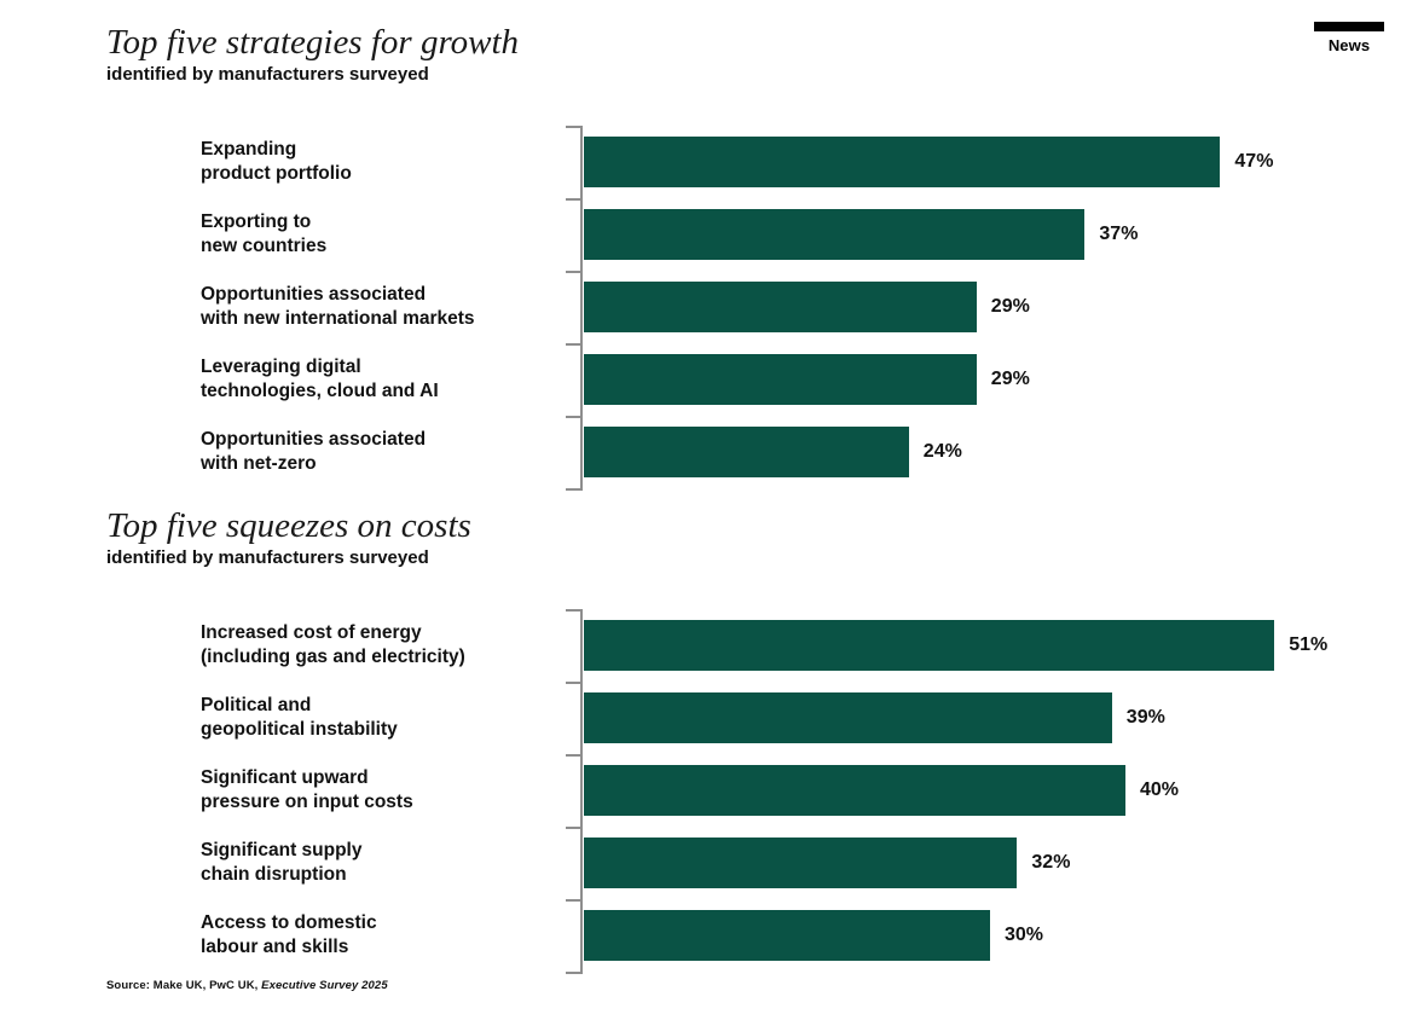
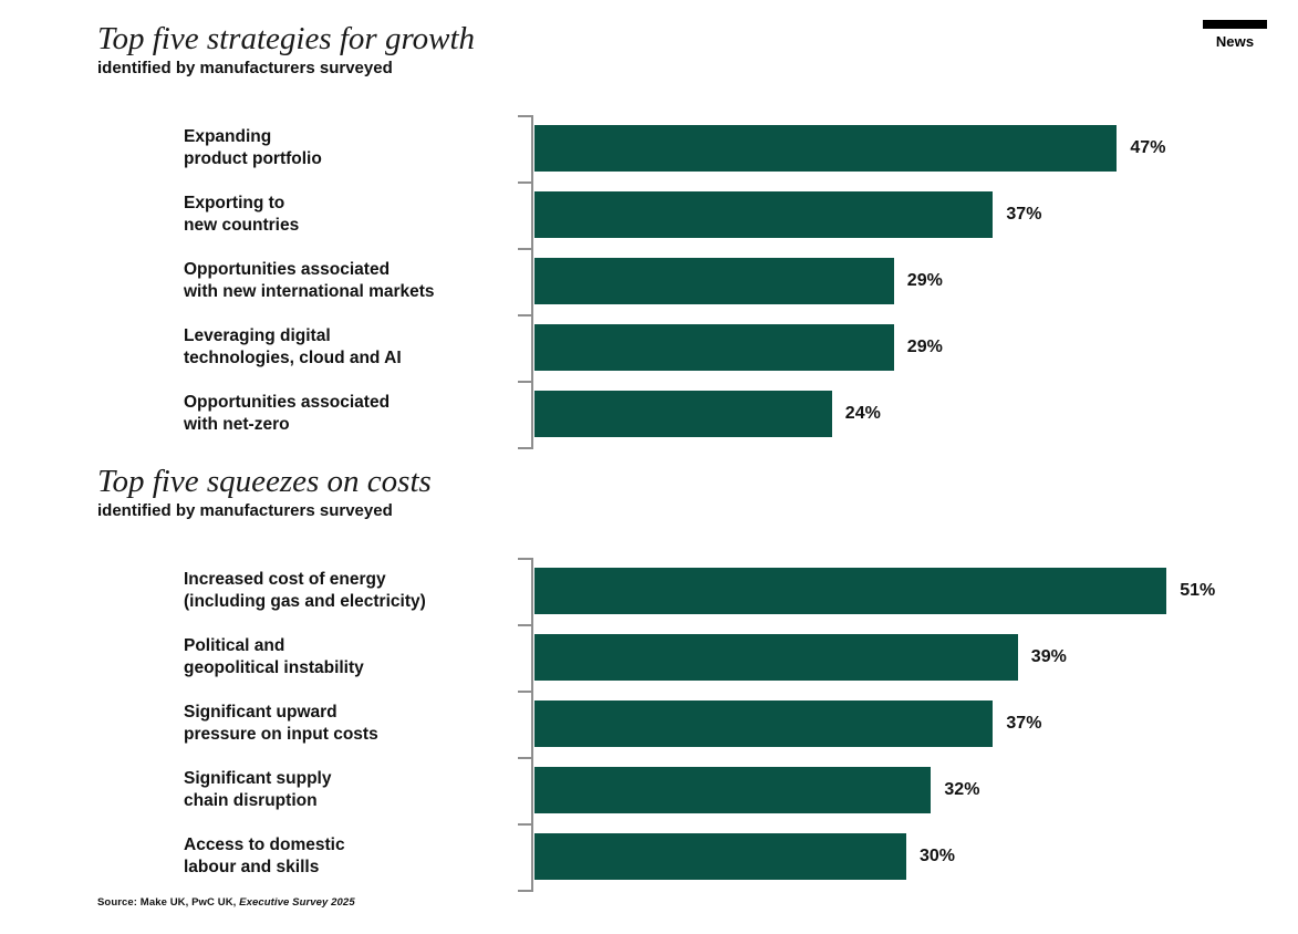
Top five squeezes on costs/Significant upward pressure on input costs: 40% -> 37%
